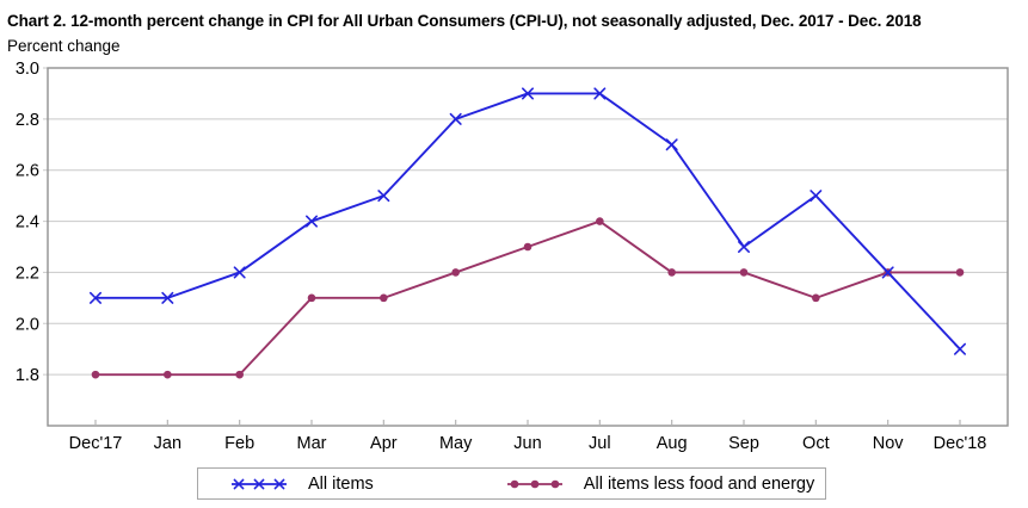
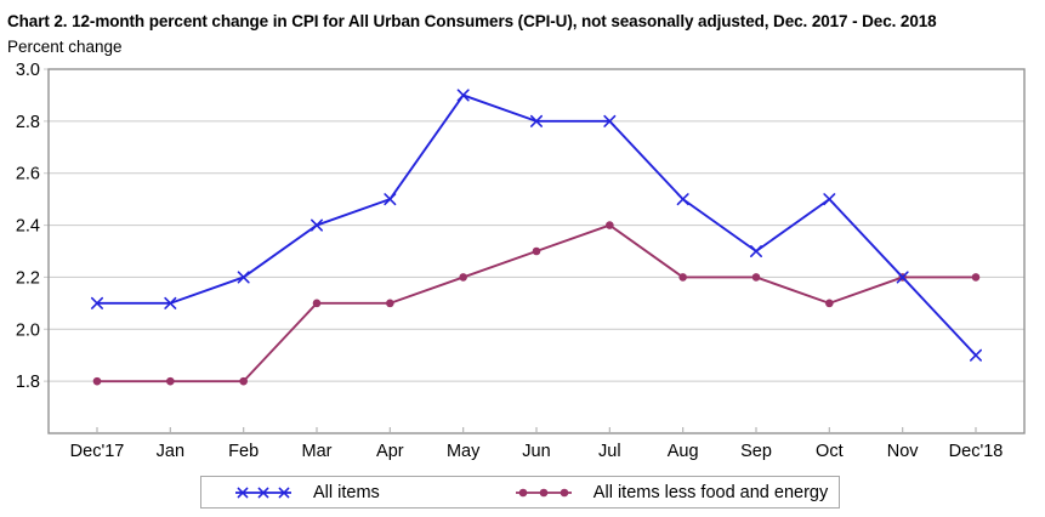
All items/May: 2.8 -> 2.9
All items/Jun: 2.9 -> 2.8
All items/Jul: 2.9 -> 2.8
All items/Aug: 2.7 -> 2.5
